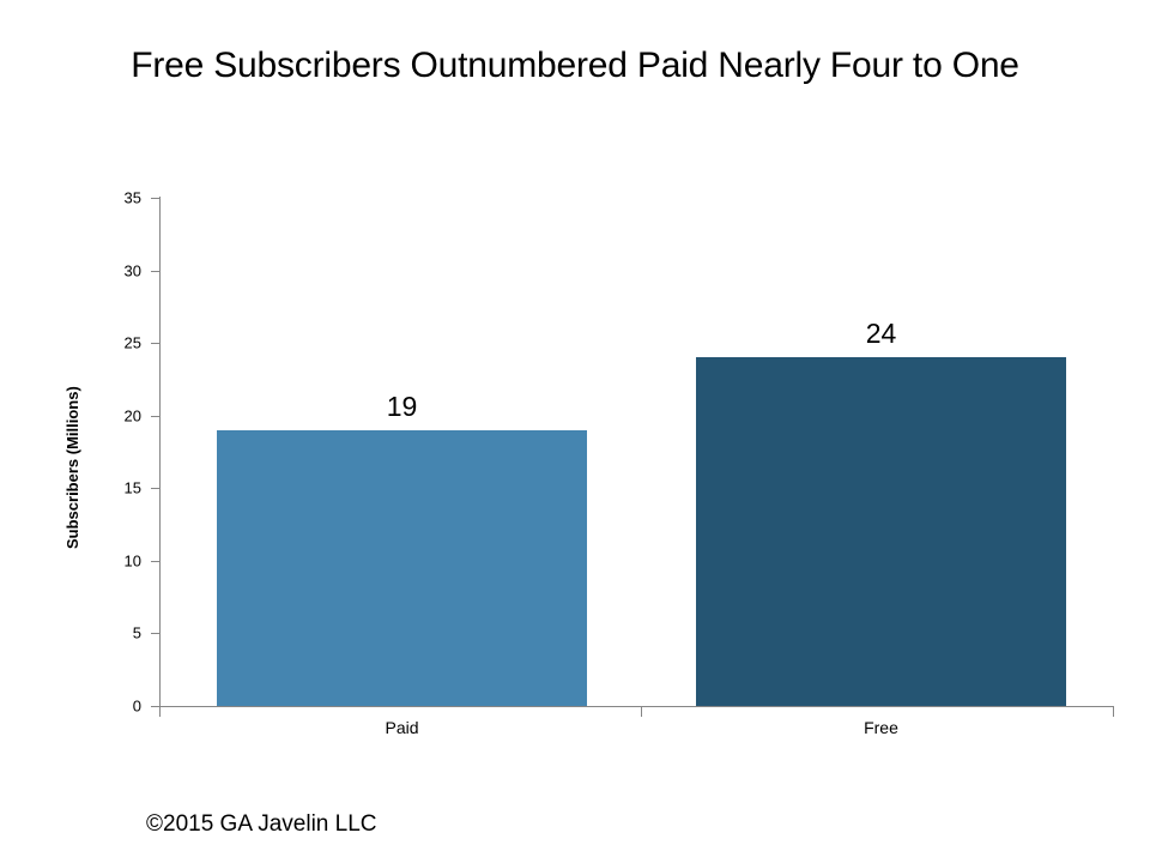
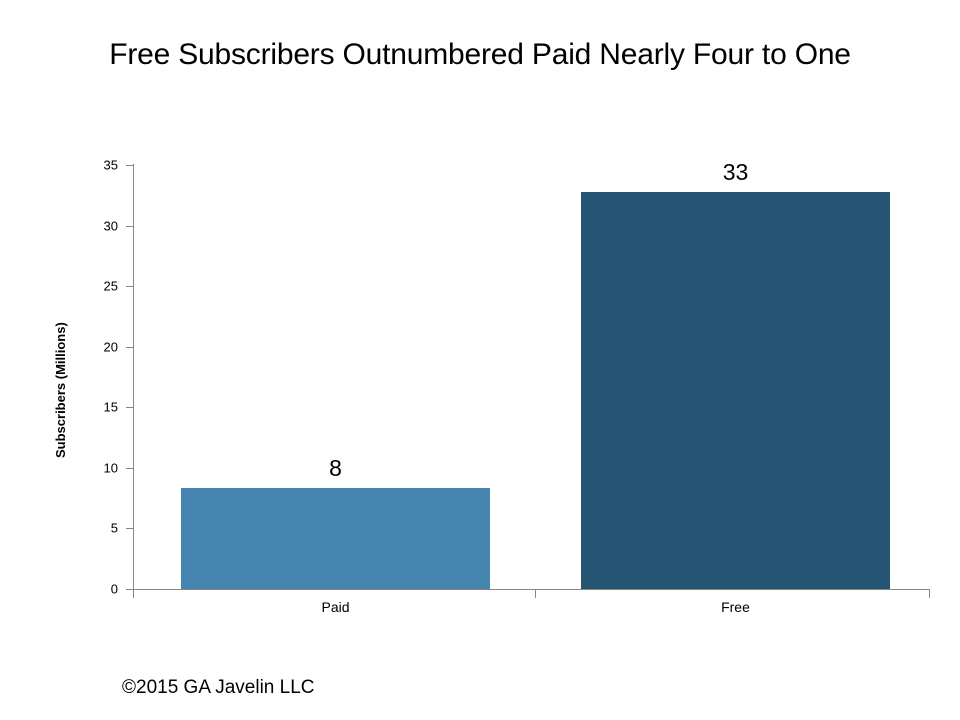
Paid: 19 -> 8
Free: 24 -> 33
